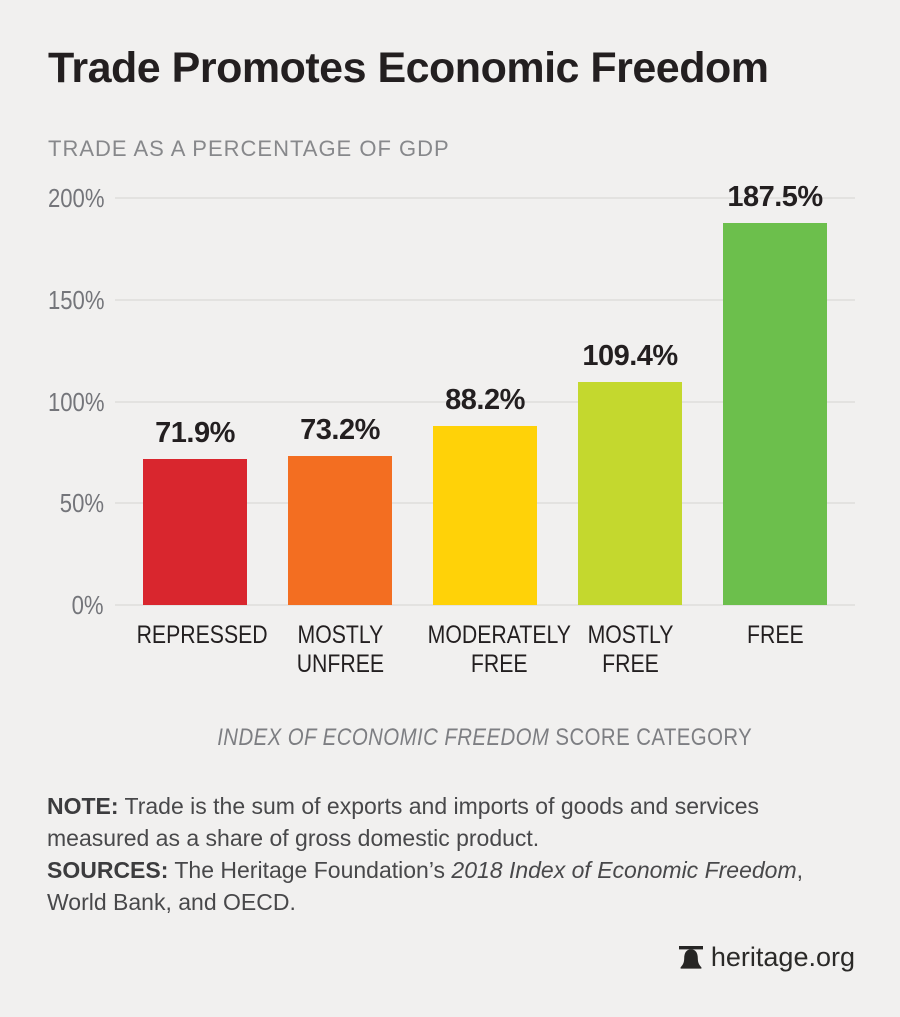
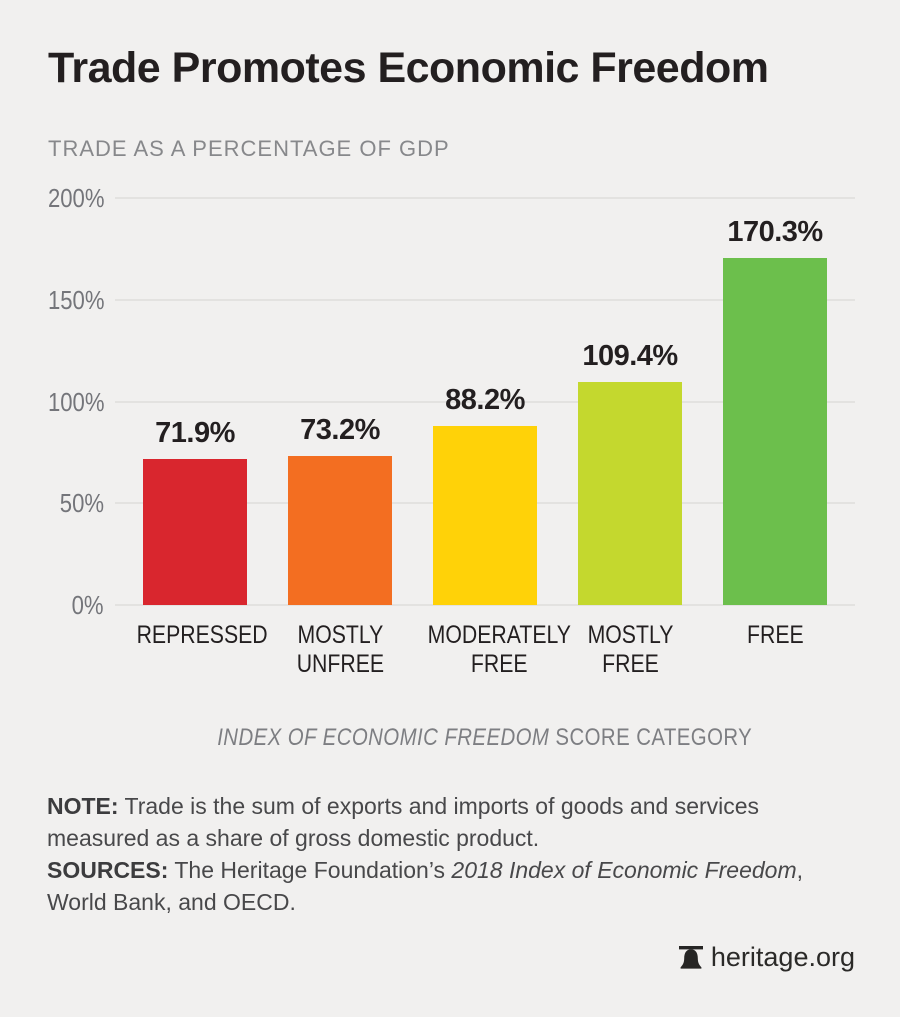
FREE: 187.5% -> 170.3%
